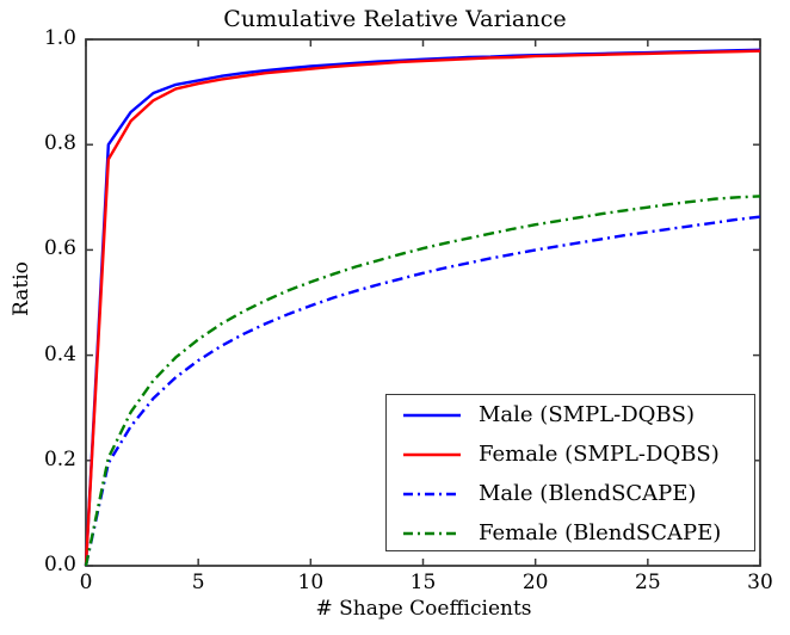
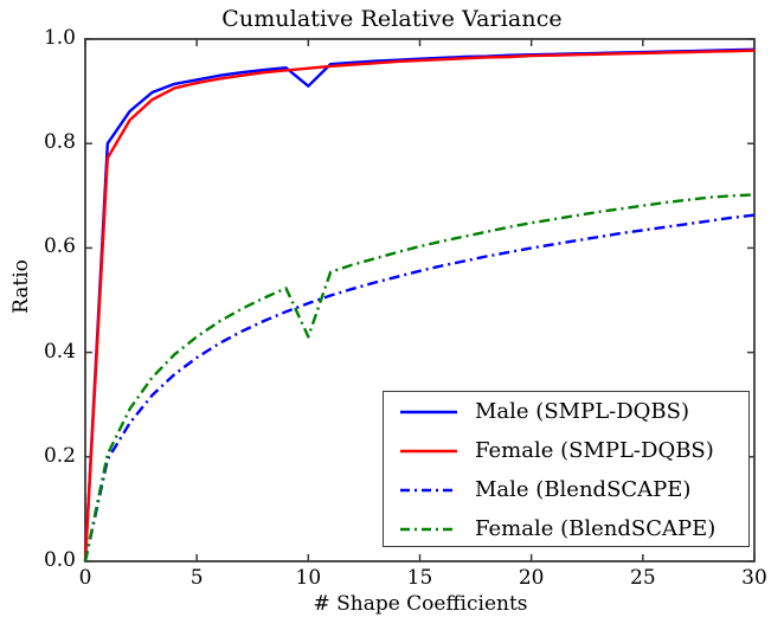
Male (SMPL-DQBS)/10: 0.95 -> 0.91
Female (BlendSCAPE)/10: 0.54 -> 0.43
